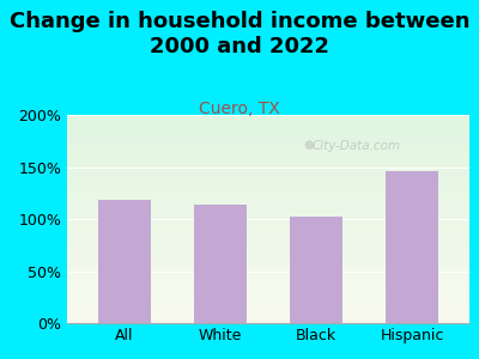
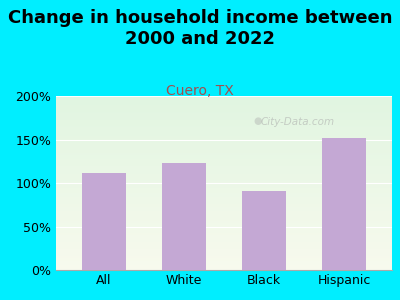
All: 118% -> 112%
White: 114% -> 123%
Black: 102% -> 91%
Hispanic: 146% -> 152%
